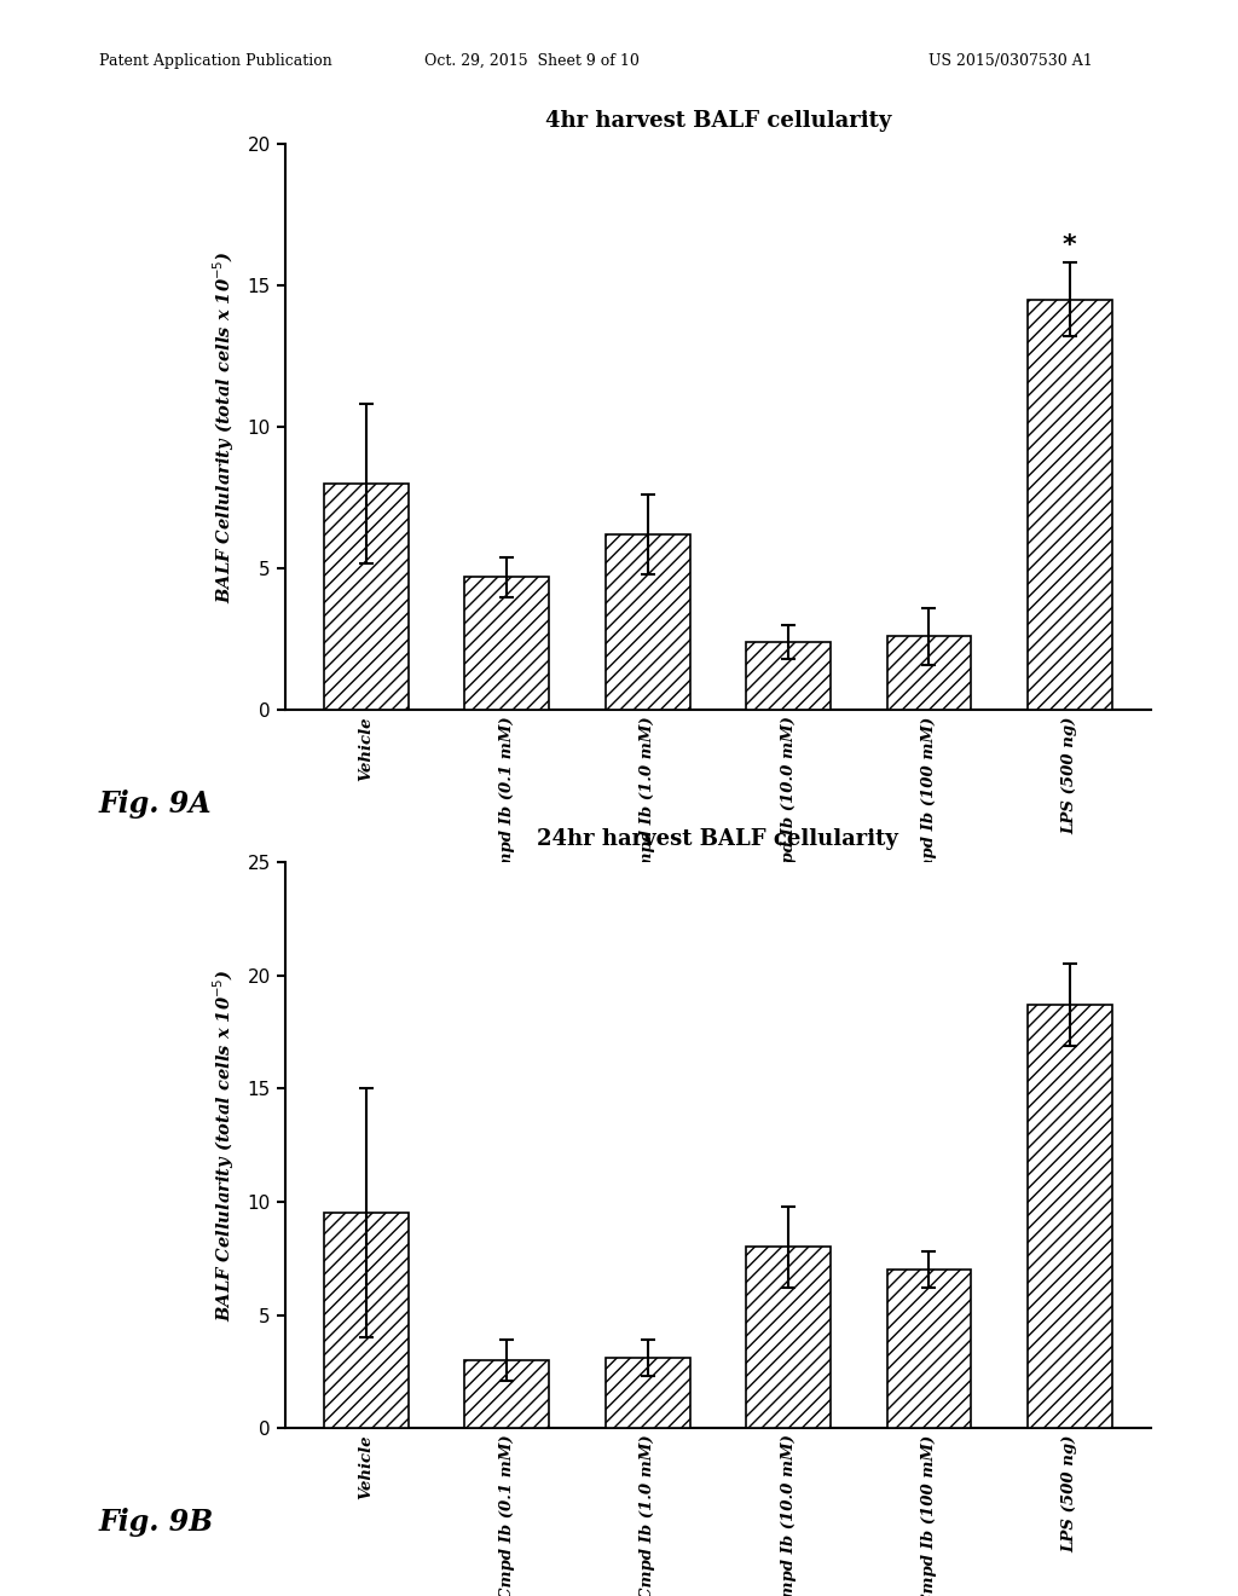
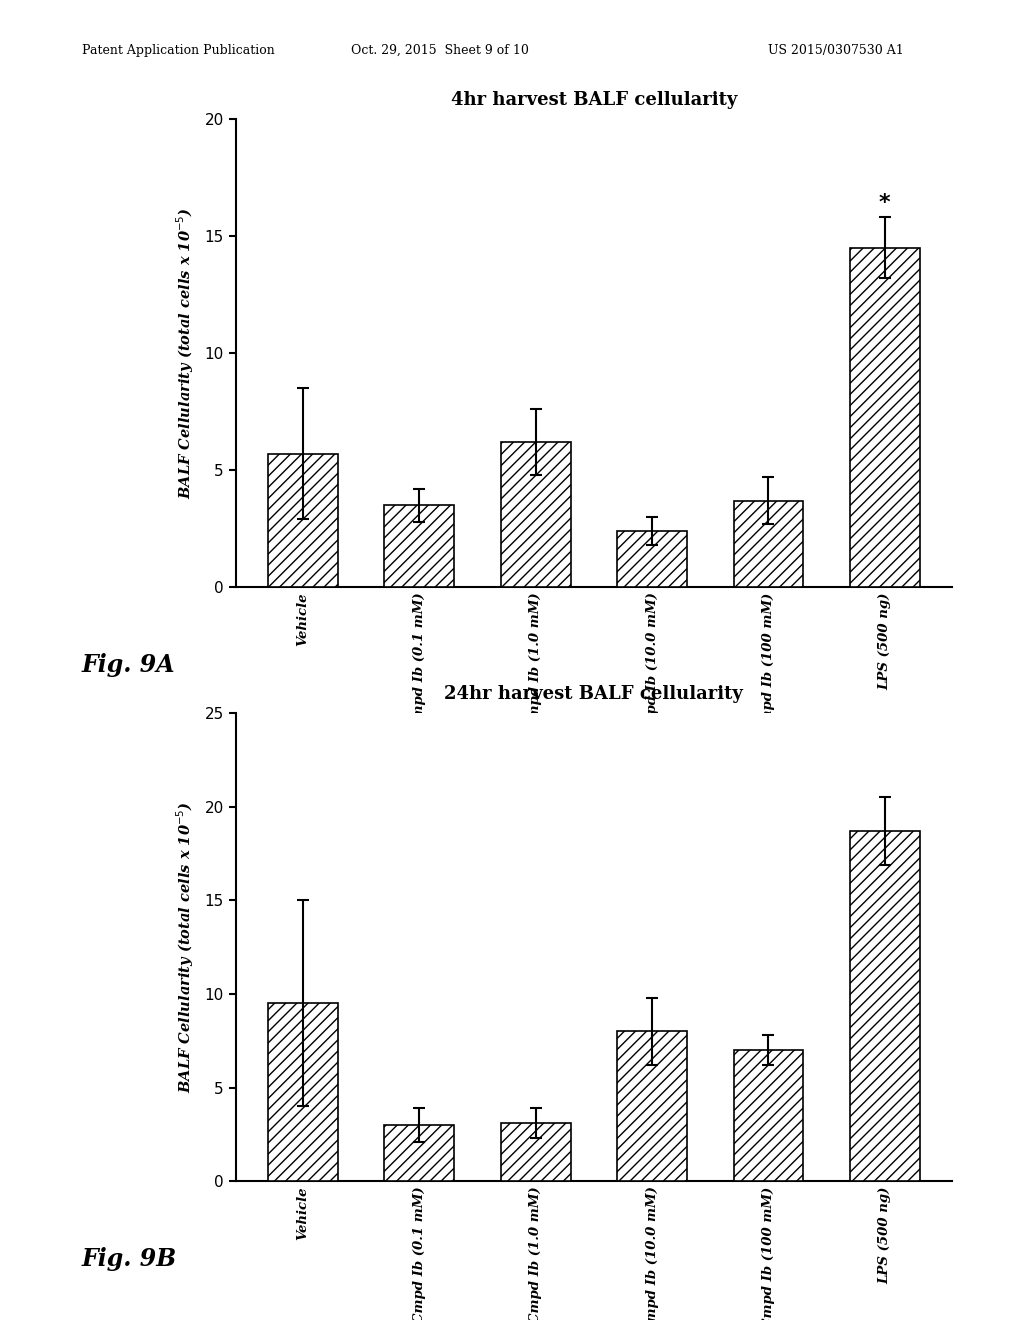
4hr harvest BALF cellularity/Vehicle: 8.0 -> 5.7
4hr harvest BALF cellularity/Cmpd Ib (0.1 mM): 4.7 -> 3.5
4hr harvest BALF cellularity/Cmpd Ib (100 mM): 2.6 -> 3.7
